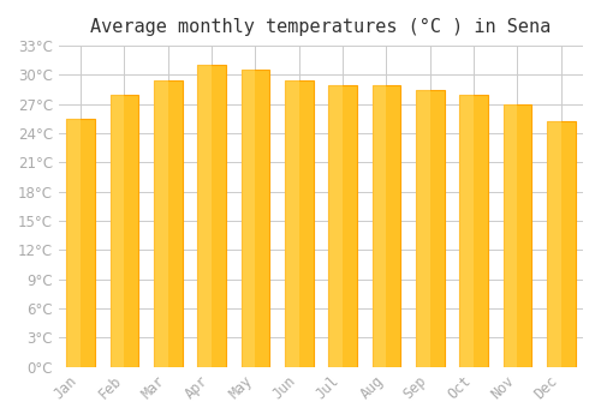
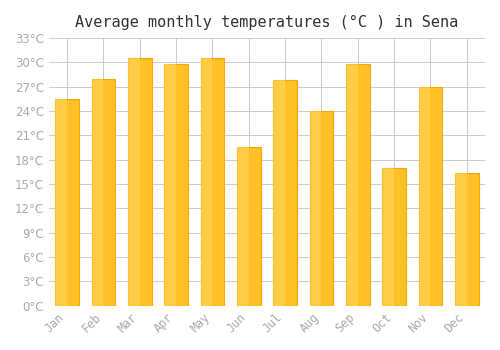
Mar: 29.5°C -> 30.6°C
Apr: 31.1°C -> 29.8°C
Jun: 29.5°C -> 19.6°C
Jul: 29.0°C -> 27.8°C
Aug: 29.0°C -> 24.0°C
Sep: 28.5°C -> 29.8°C
Oct: 28.0°C -> 17.0°C
Dec: 25.2°C -> 16.4°C
